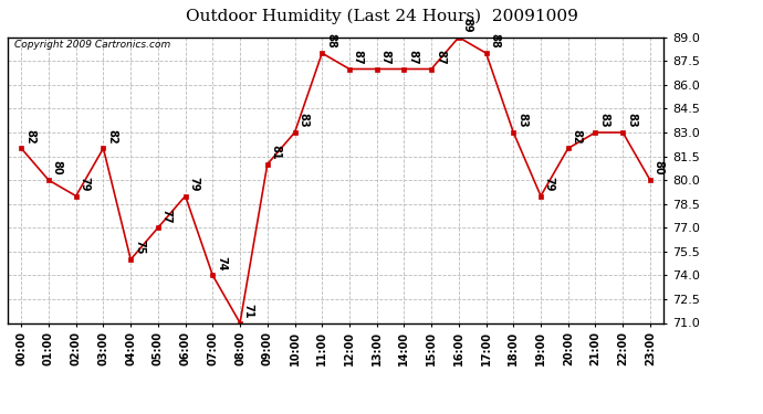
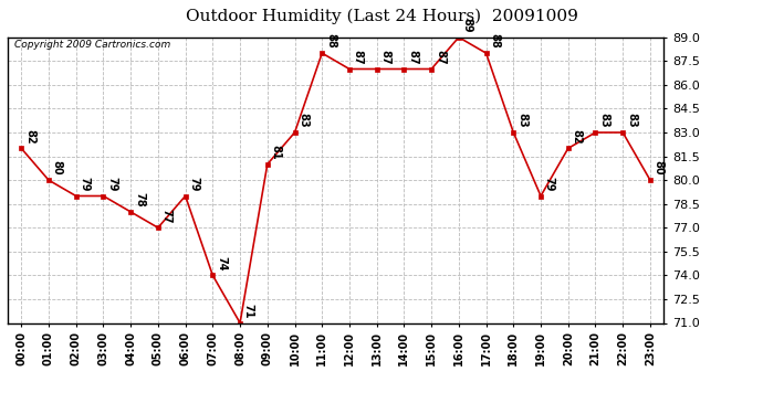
03:00: 82 -> 79
04:00: 75 -> 78
